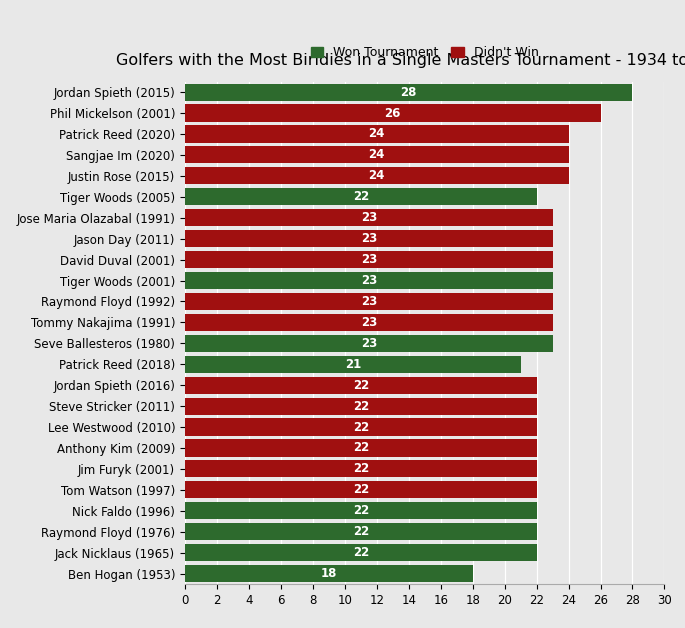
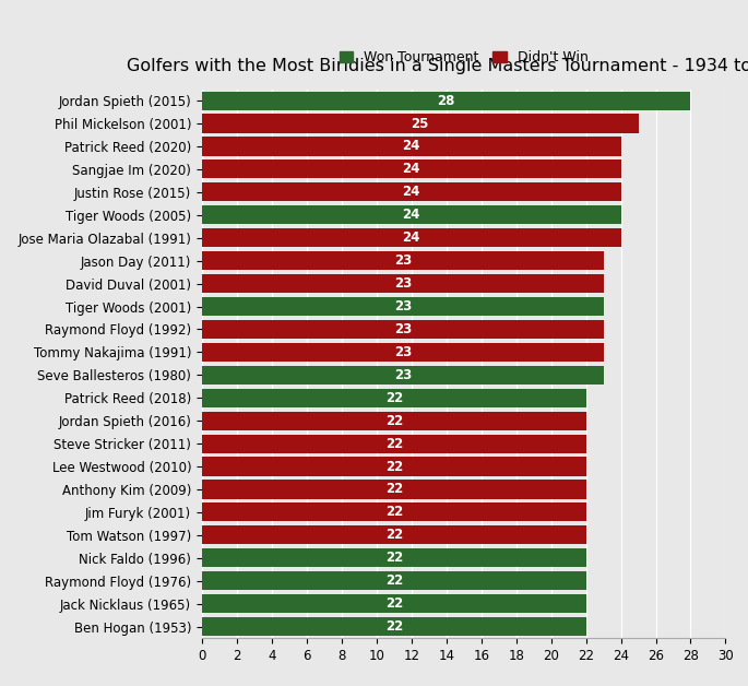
Phil Mickelson (2001): 26 -> 25
Tiger Woods (2005): 22 -> 24
Jose Maria Olazabal (1991): 23 -> 24
Patrick Reed (2018): 21 -> 22
Ben Hogan (1953): 18 -> 22
